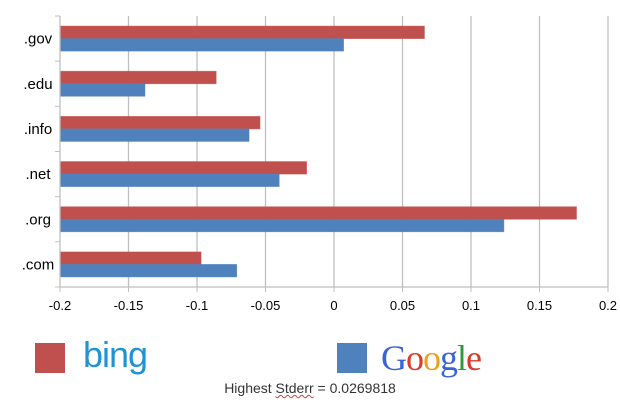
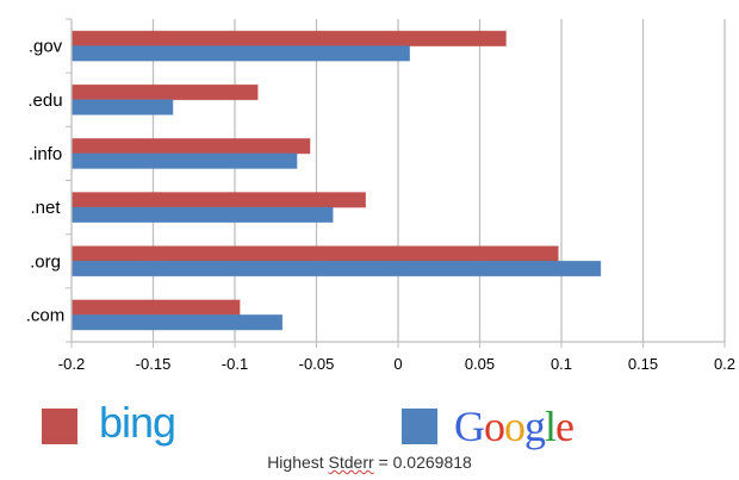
bing/.org: 0.177 -> 0.098
